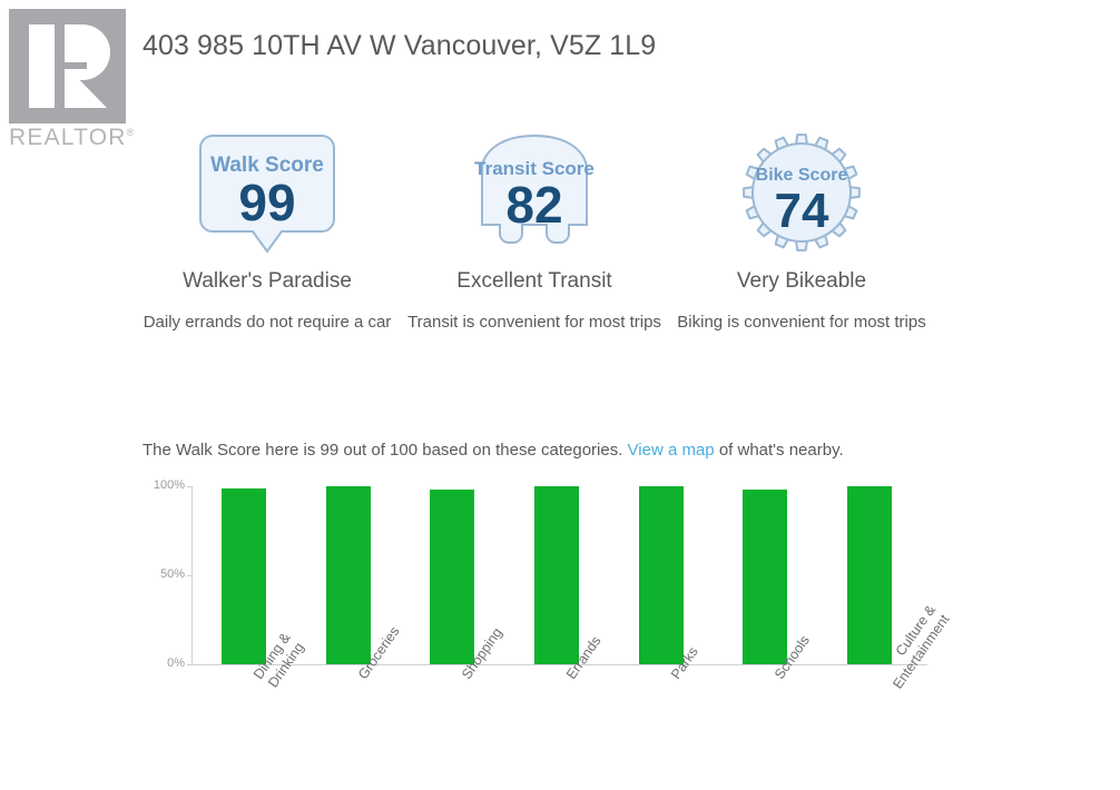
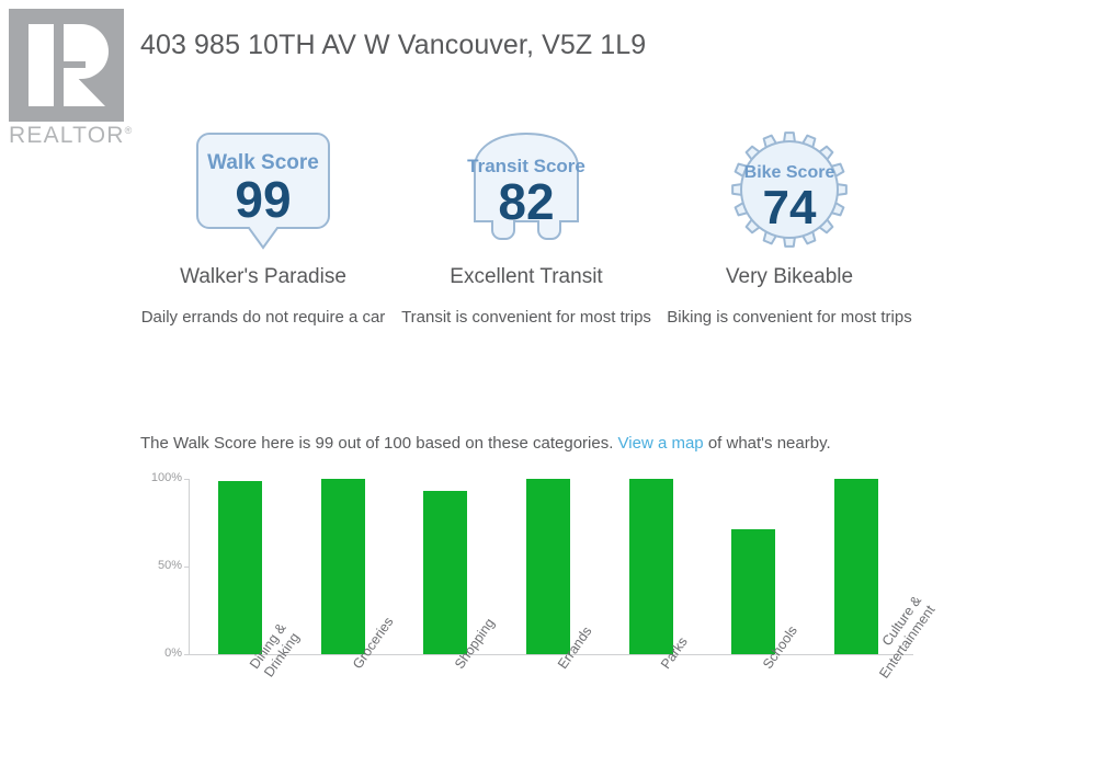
Shopping: 98% -> 93%
Schools: 98% -> 71%
